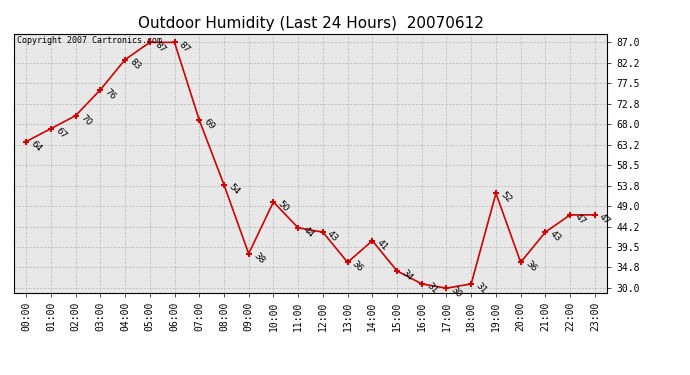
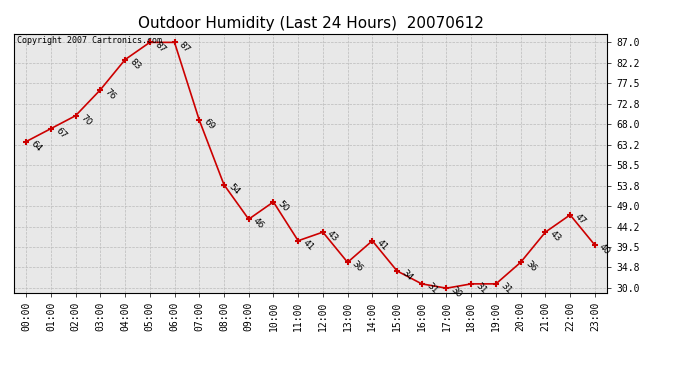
09:00: 38 -> 46
11:00: 44 -> 41
19:00: 52 -> 31
23:00: 47 -> 40
